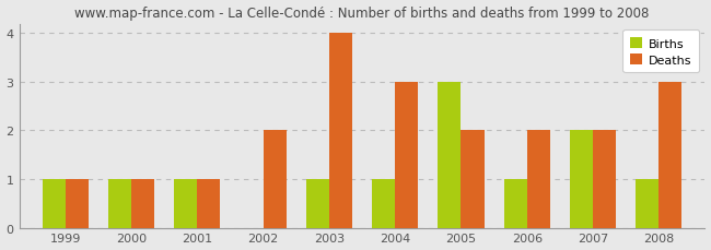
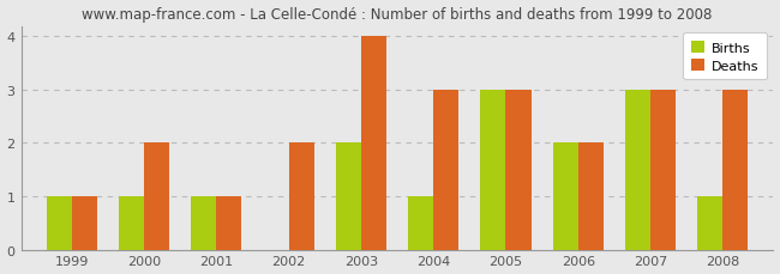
Deaths/2000: 1 -> 2
Births/2003: 1 -> 2
Deaths/2005: 2 -> 3
Births/2006: 1 -> 2
Births/2007: 2 -> 3
Deaths/2007: 2 -> 3
